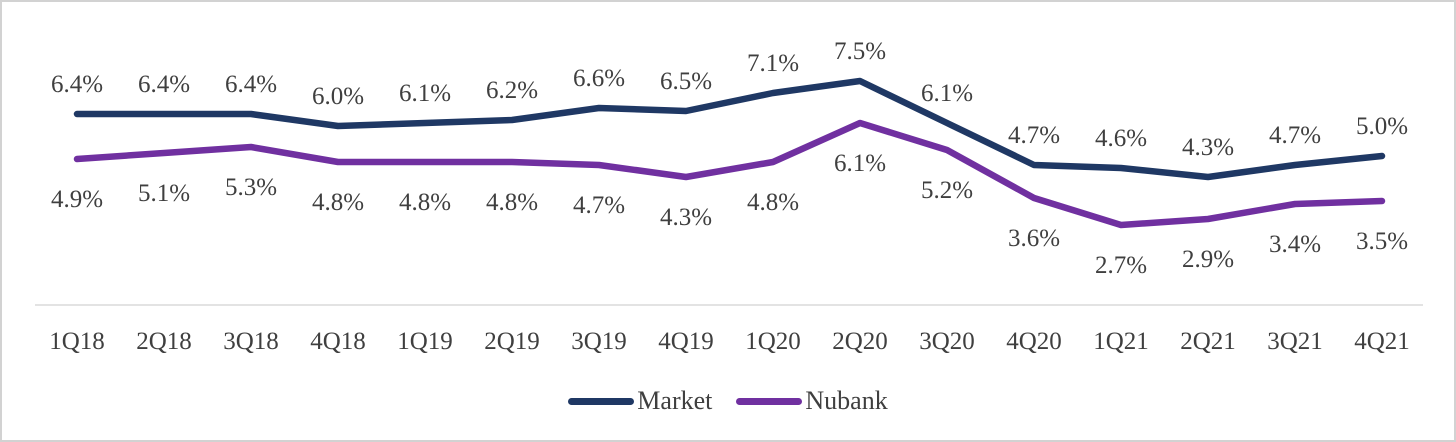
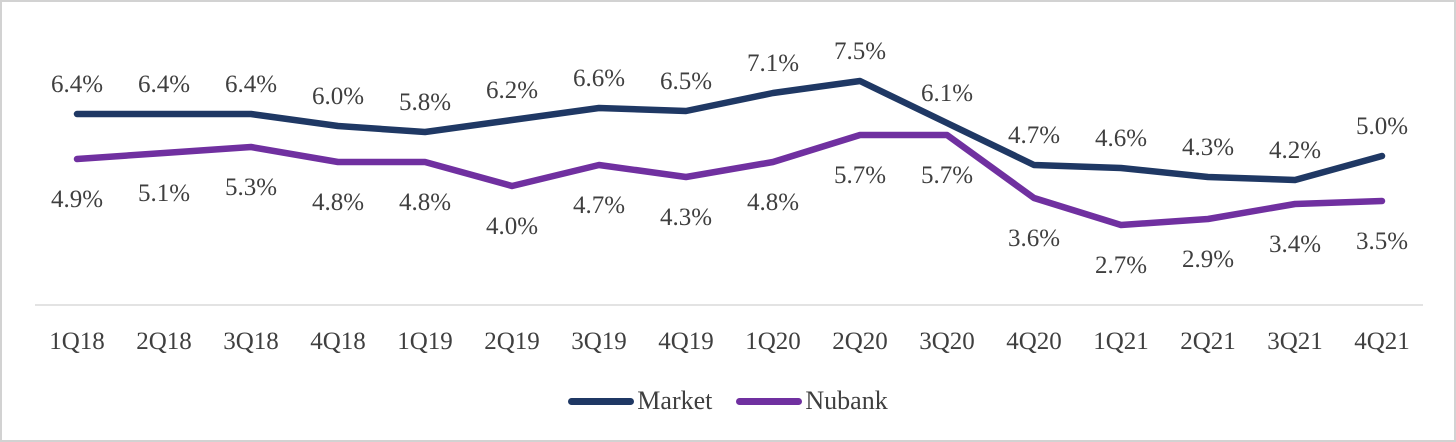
Market/1Q19: 6.1% -> 5.8%
Nubank/2Q19: 4.8% -> 4.0%
Nubank/2Q20: 6.1% -> 5.7%
Nubank/3Q20: 5.2% -> 5.7%
Market/3Q21: 4.7% -> 4.2%
